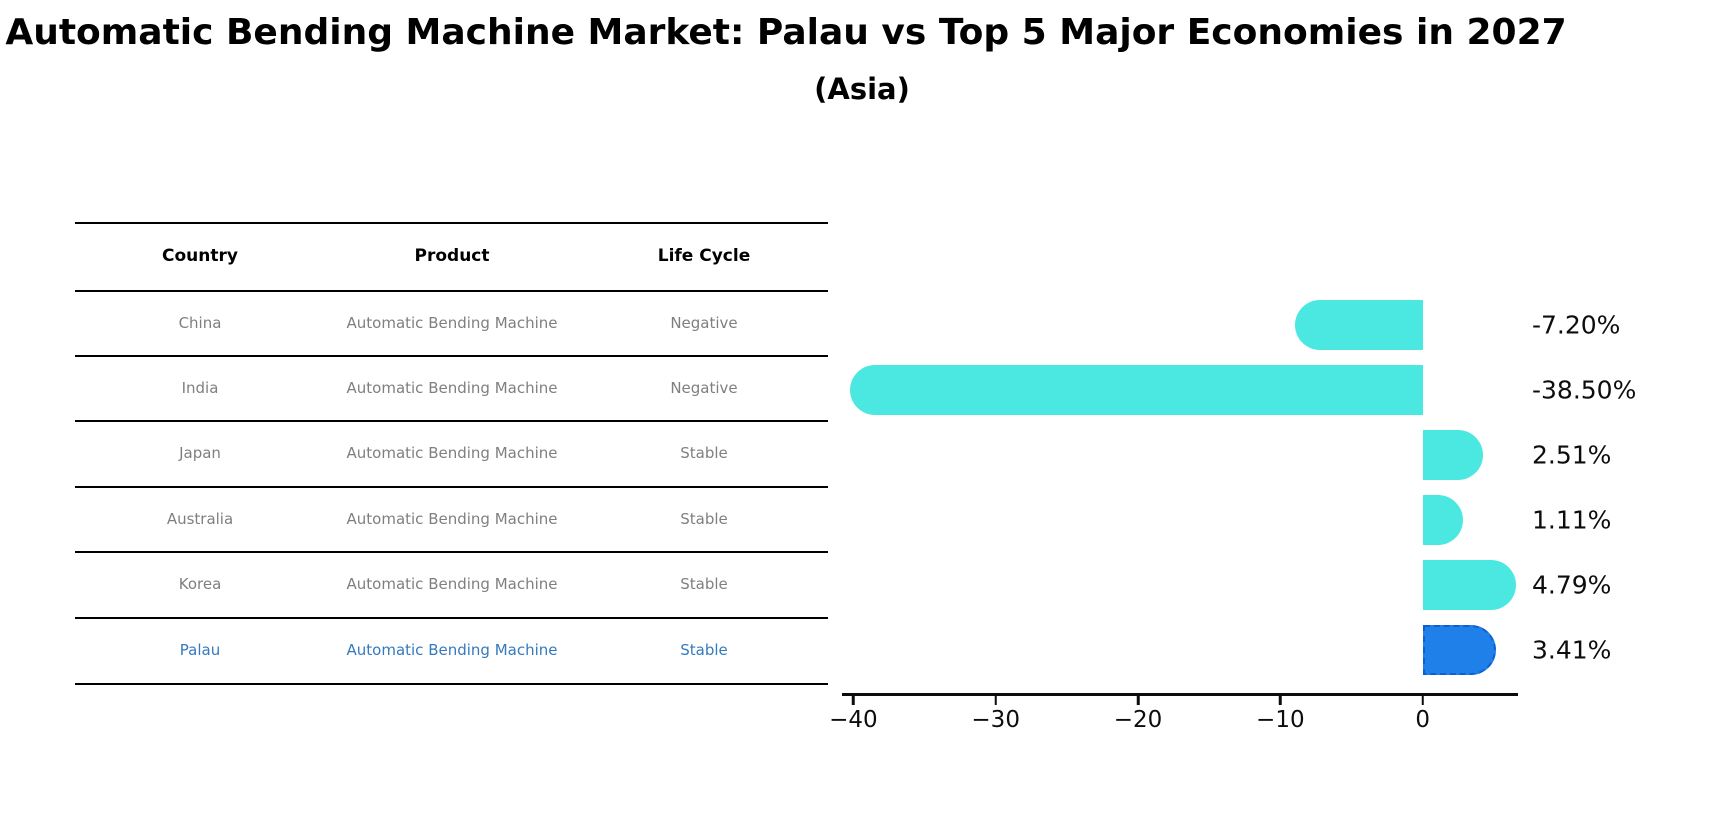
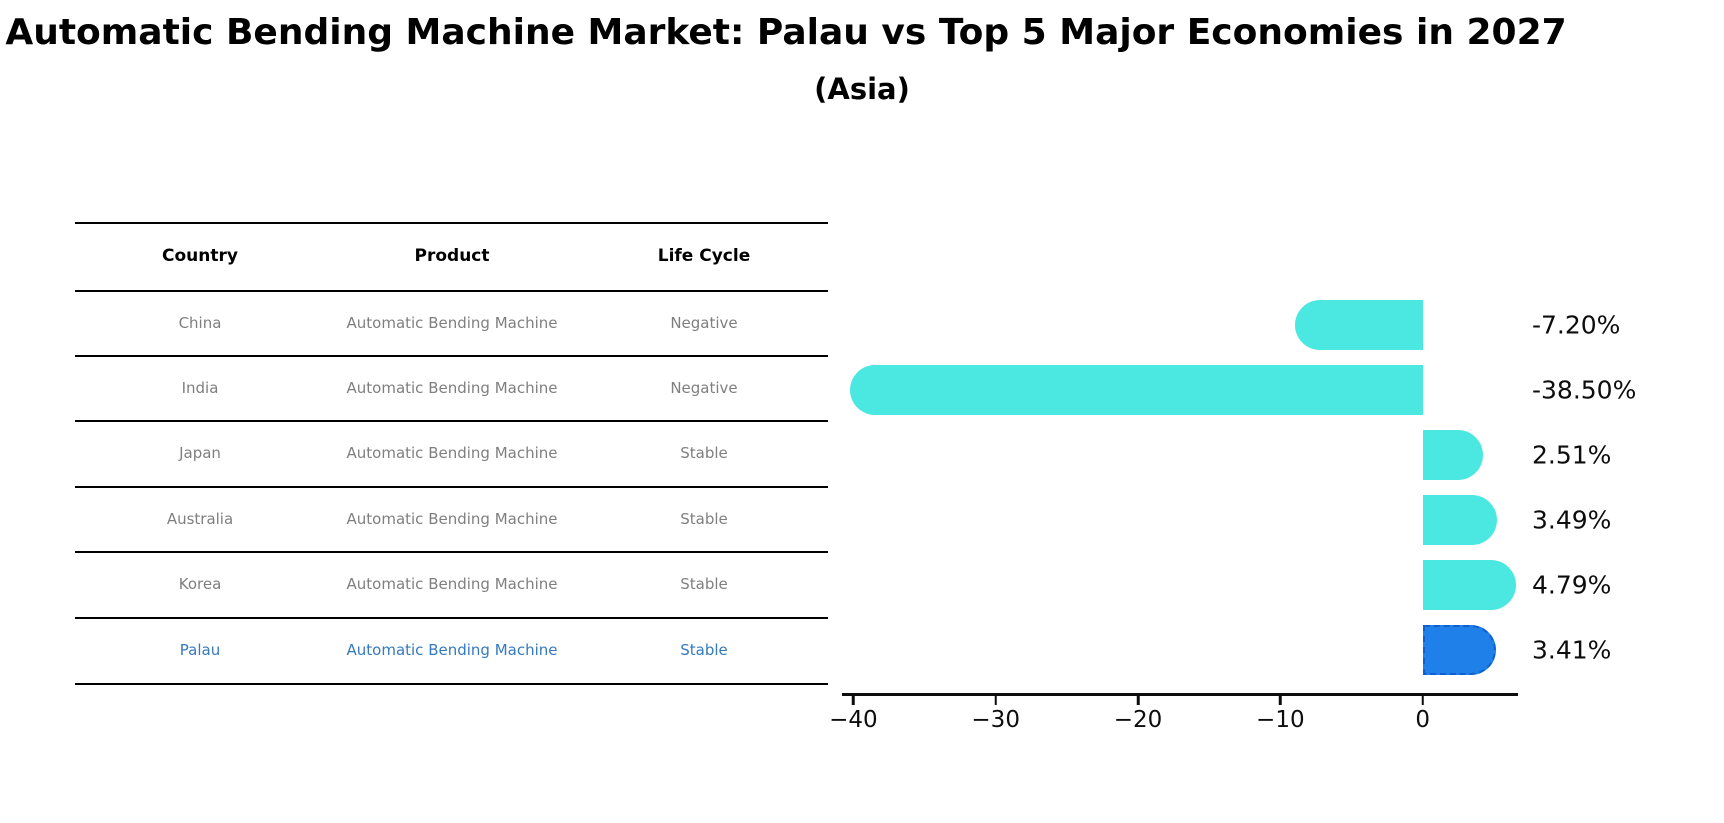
Australia: 1.11% -> 3.49%
